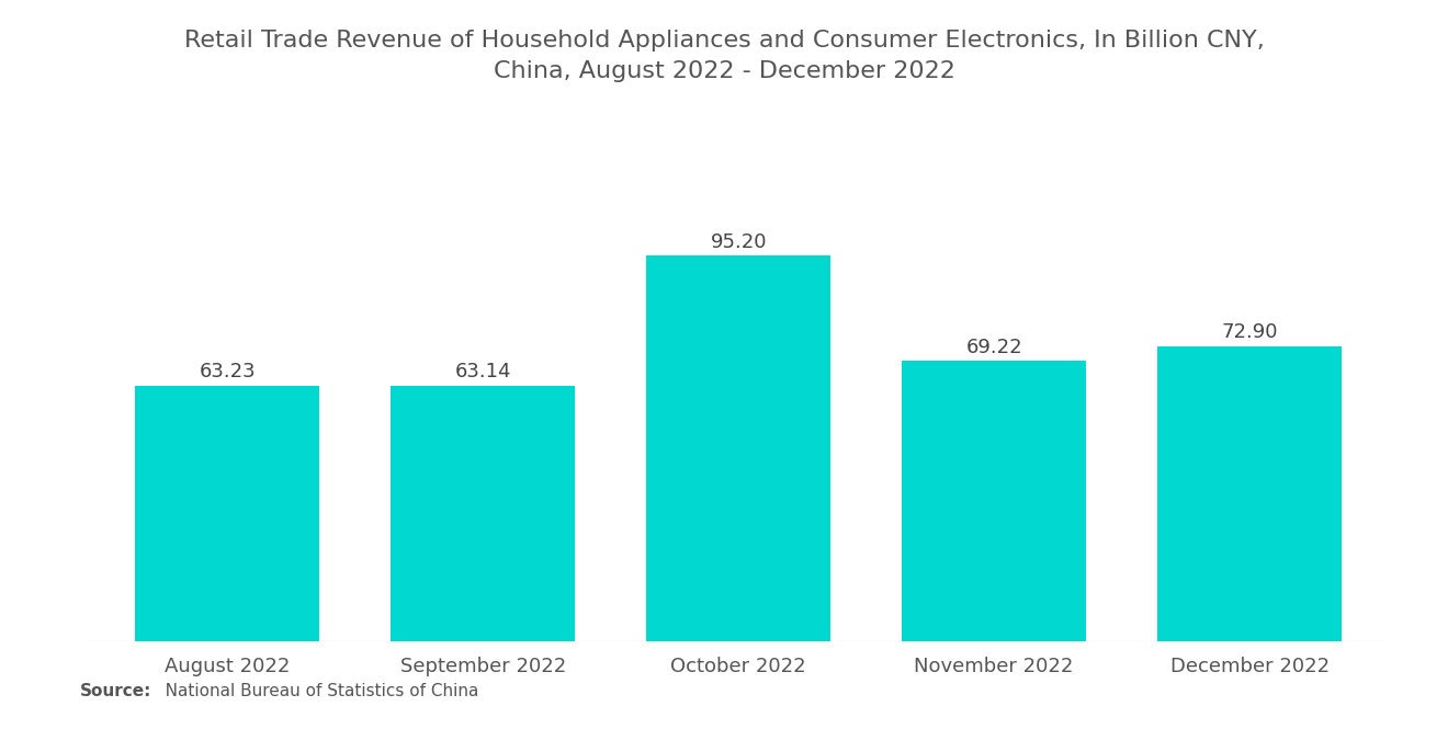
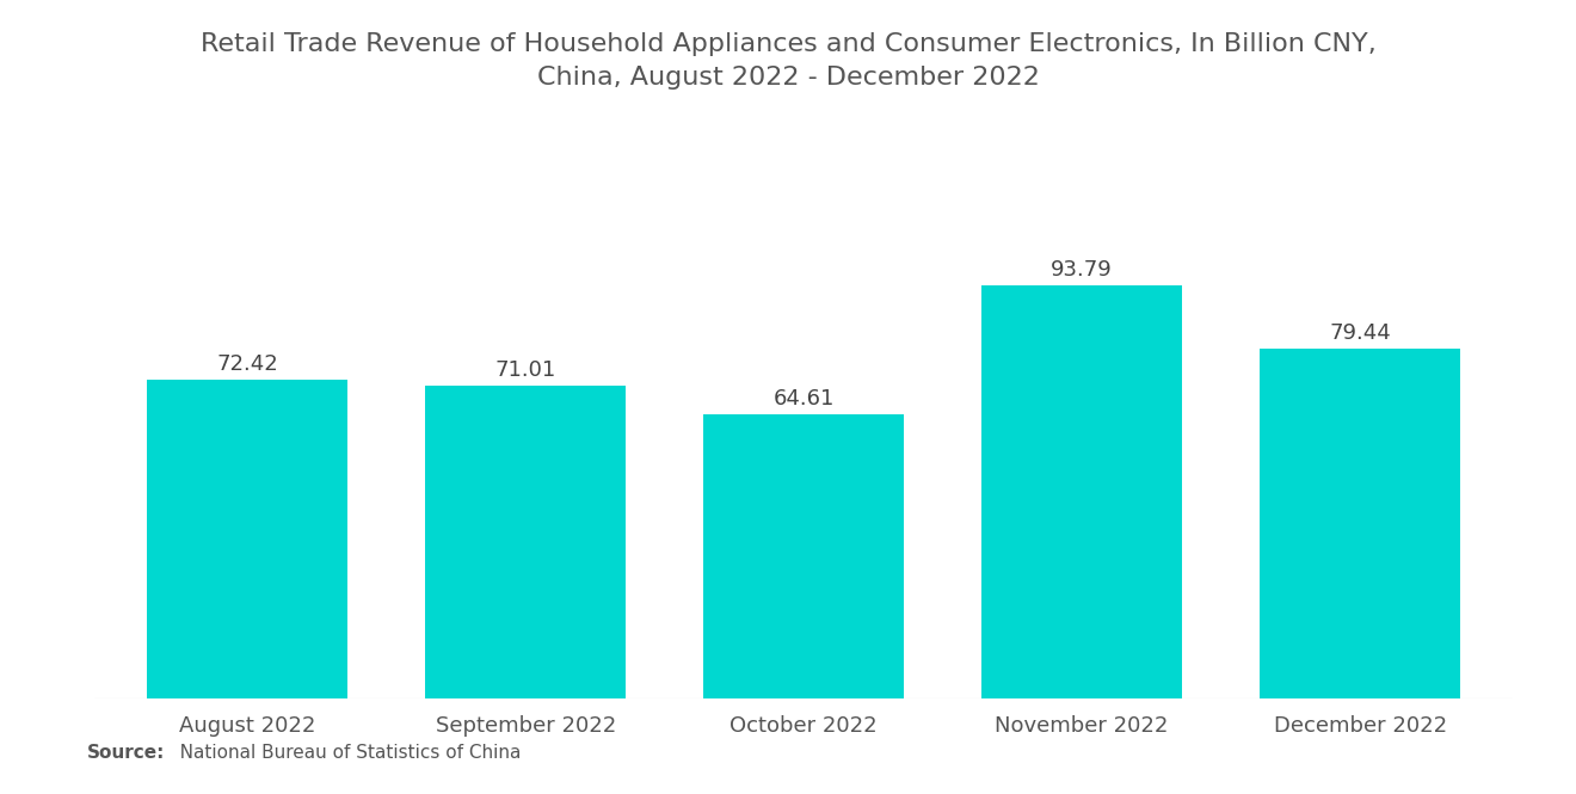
August 2022: 63.23 -> 72.42
September 2022: 63.14 -> 71.01
October 2022: 95.20 -> 64.61
November 2022: 69.22 -> 93.79
December 2022: 72.90 -> 79.44
